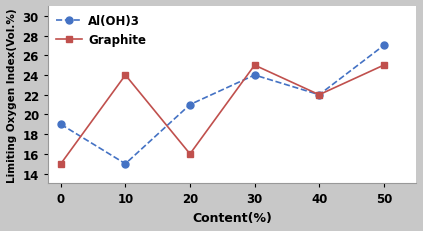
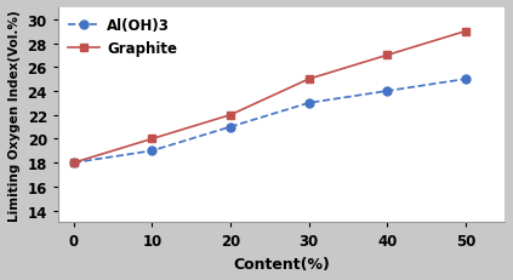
Al(OH)3/0: 19 -> 18
Graphite/0: 15 -> 18
Al(OH)3/10: 15 -> 19
Graphite/10: 24 -> 20
Graphite/20: 16 -> 22
Al(OH)3/30: 24 -> 23
Al(OH)3/40: 22 -> 24
Graphite/40: 22 -> 27
Al(OH)3/50: 27 -> 25
Graphite/50: 25 -> 29
